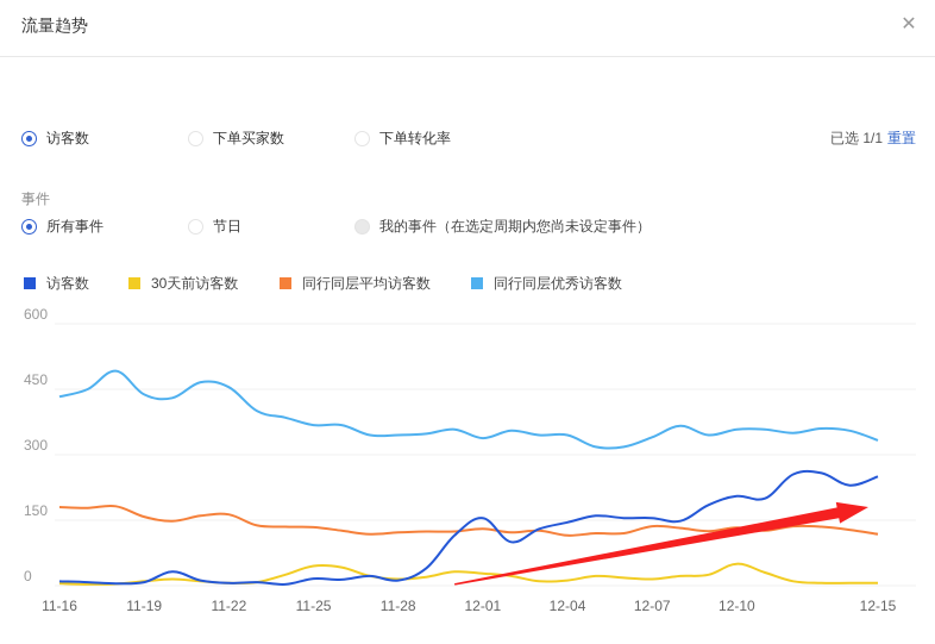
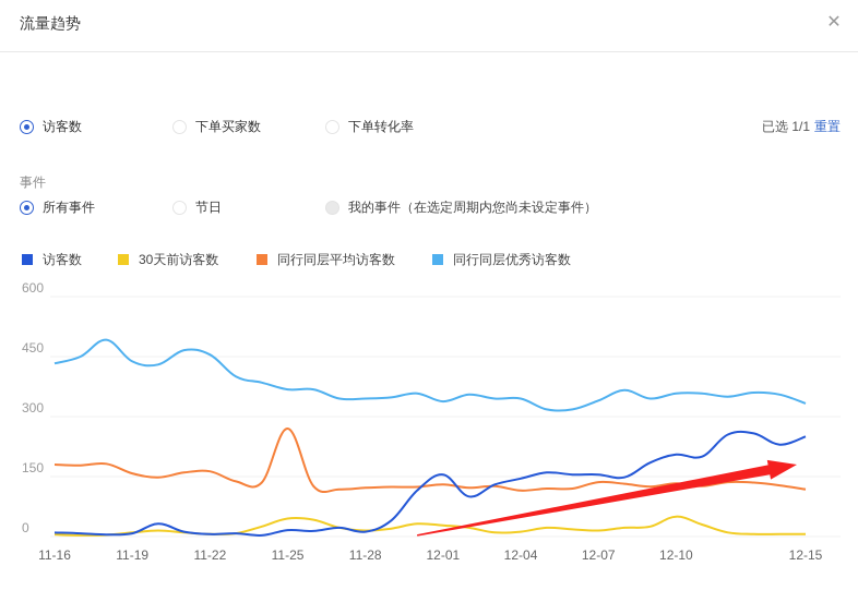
同行同层平均访客数/11-25: 130 -> 270
